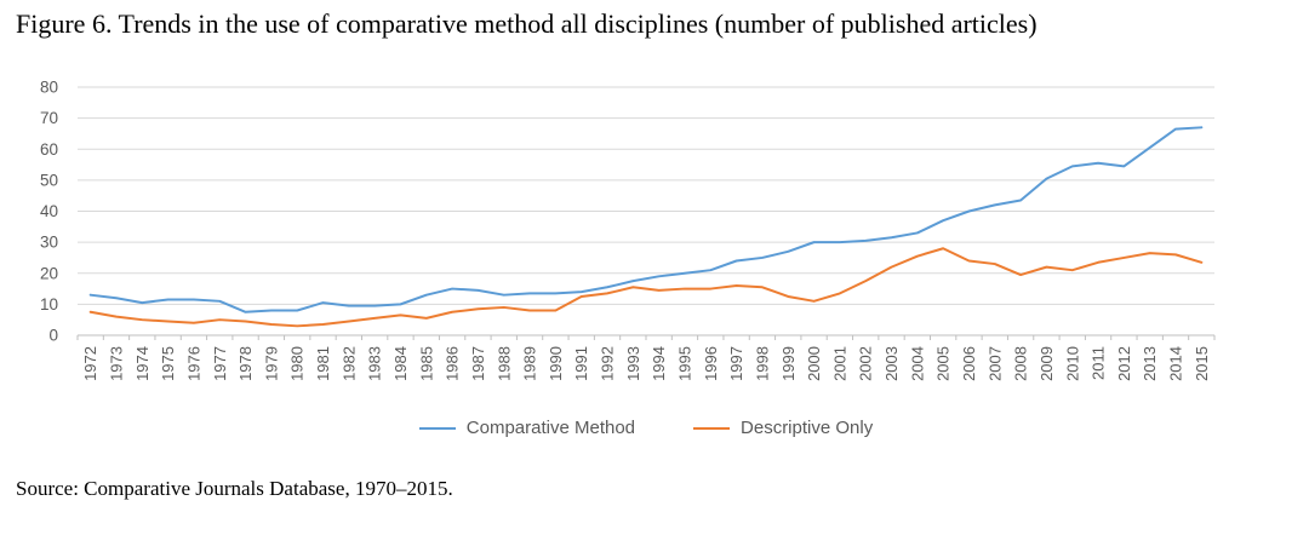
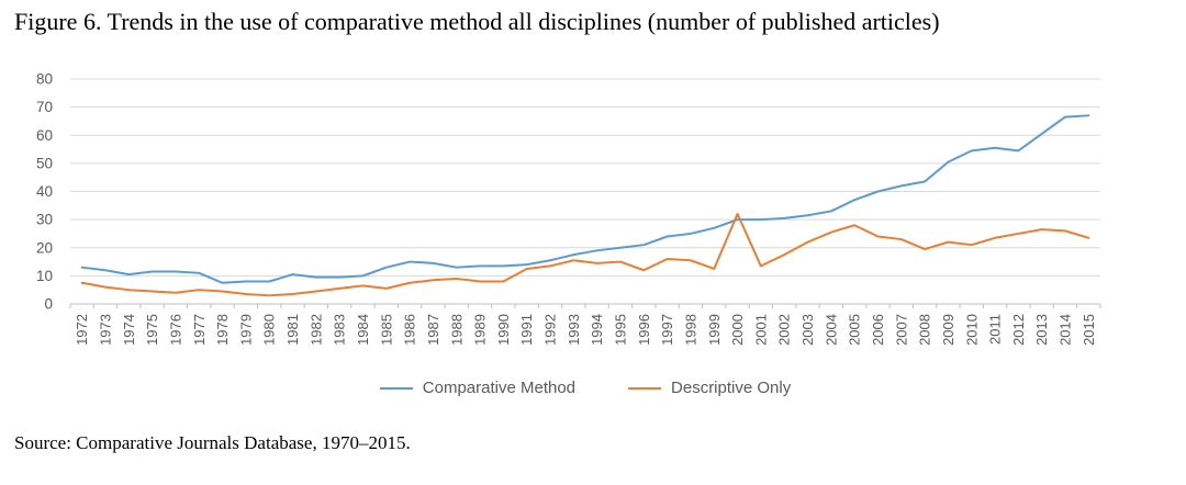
Descriptive Only/1996: 15 -> 12
Descriptive Only/2000: 11 -> 32
